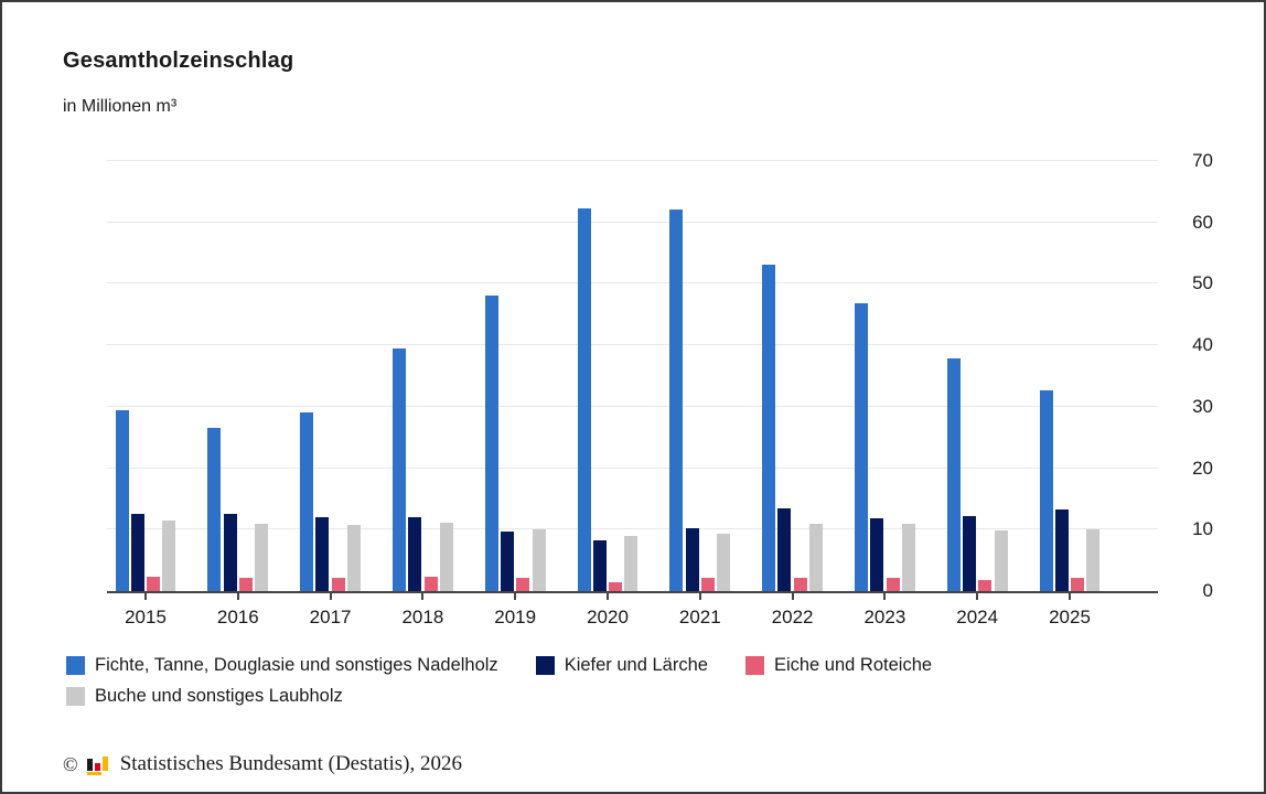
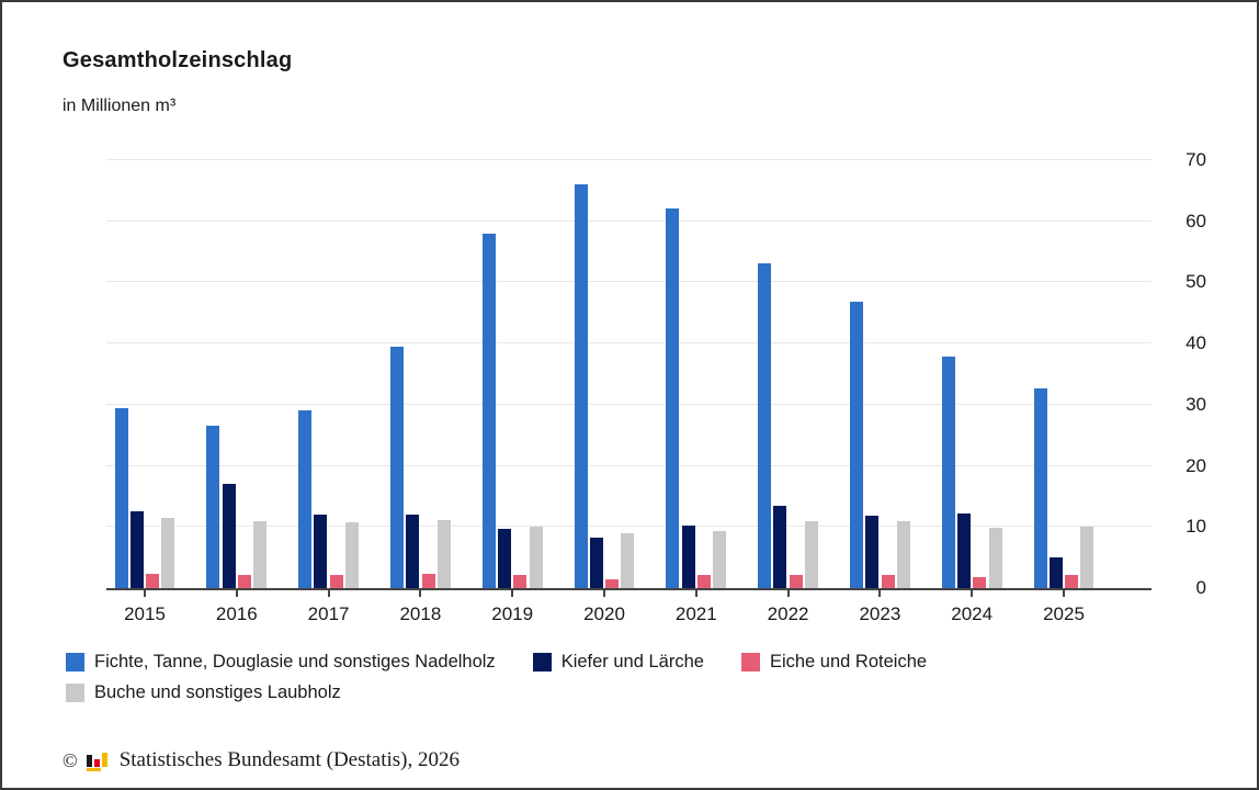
Kiefer und Lärche/2016: 12 -> 17
Fichte, Tanne, Douglasie und sonstiges Nadelholz/2019: 48 -> 58
Fichte, Tanne, Douglasie und sonstiges Nadelholz/2020: 62 -> 66
Kiefer und Lärche/2025: 13 -> 5
